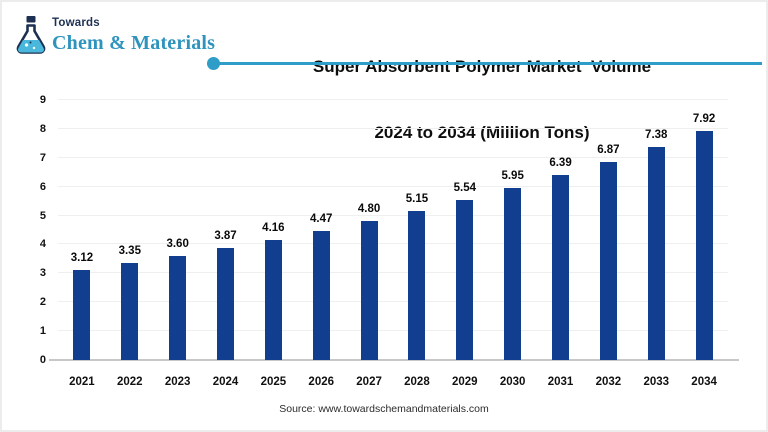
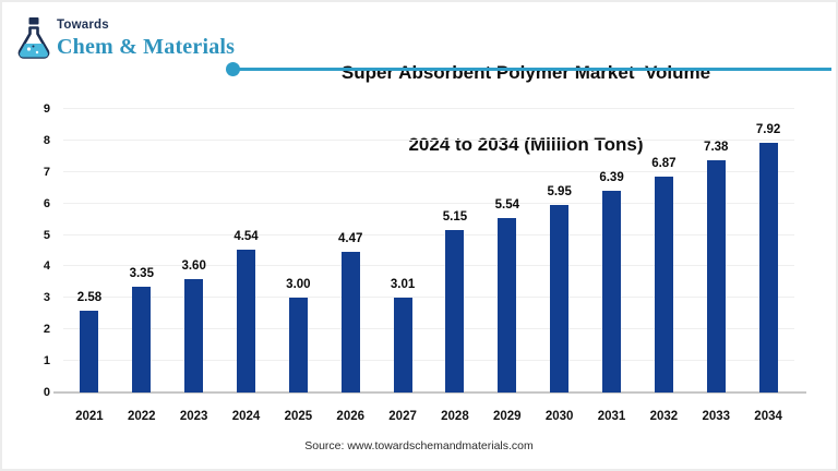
2021: 3.12 -> 2.58
2024: 3.87 -> 4.54
2025: 4.16 -> 3.00
2027: 4.80 -> 3.01
